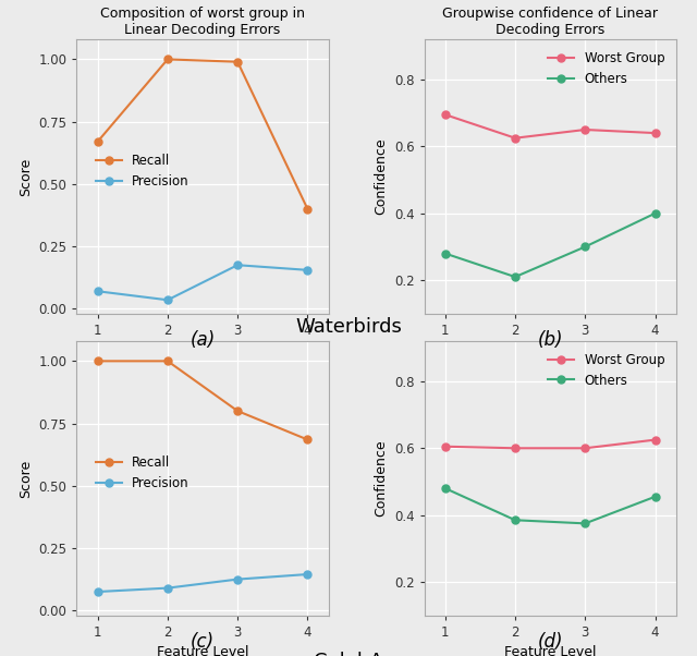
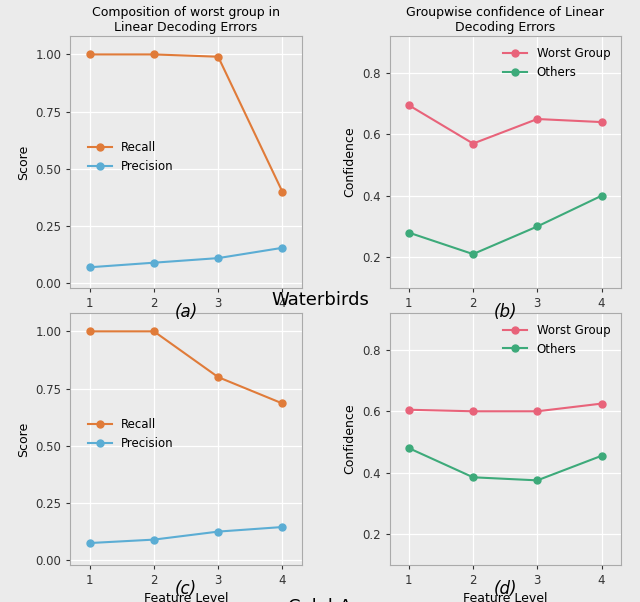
Composition of worst group in Linear Decoding Errors/Recall/1: 0.67 -> 1.00
Composition of worst group in Linear Decoding Errors/Precision/2: 0.035 -> 0.090
Composition of worst group in Linear Decoding Errors/Precision/3: 0.175 -> 0.110
Groupwise confidence of Linear Decoding Errors/Worst Group/2: 0.625 -> 0.570
